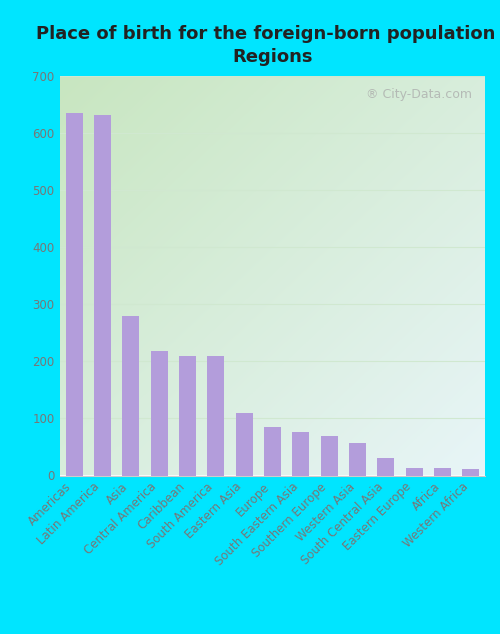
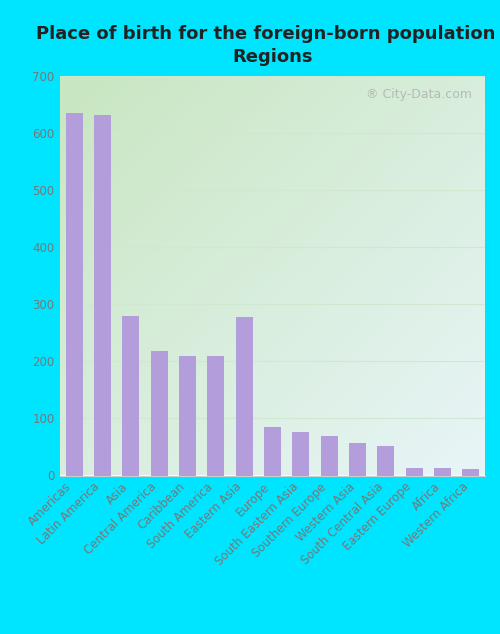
Eastern Asia: 110 -> 278
South Central Asia: 30 -> 52
